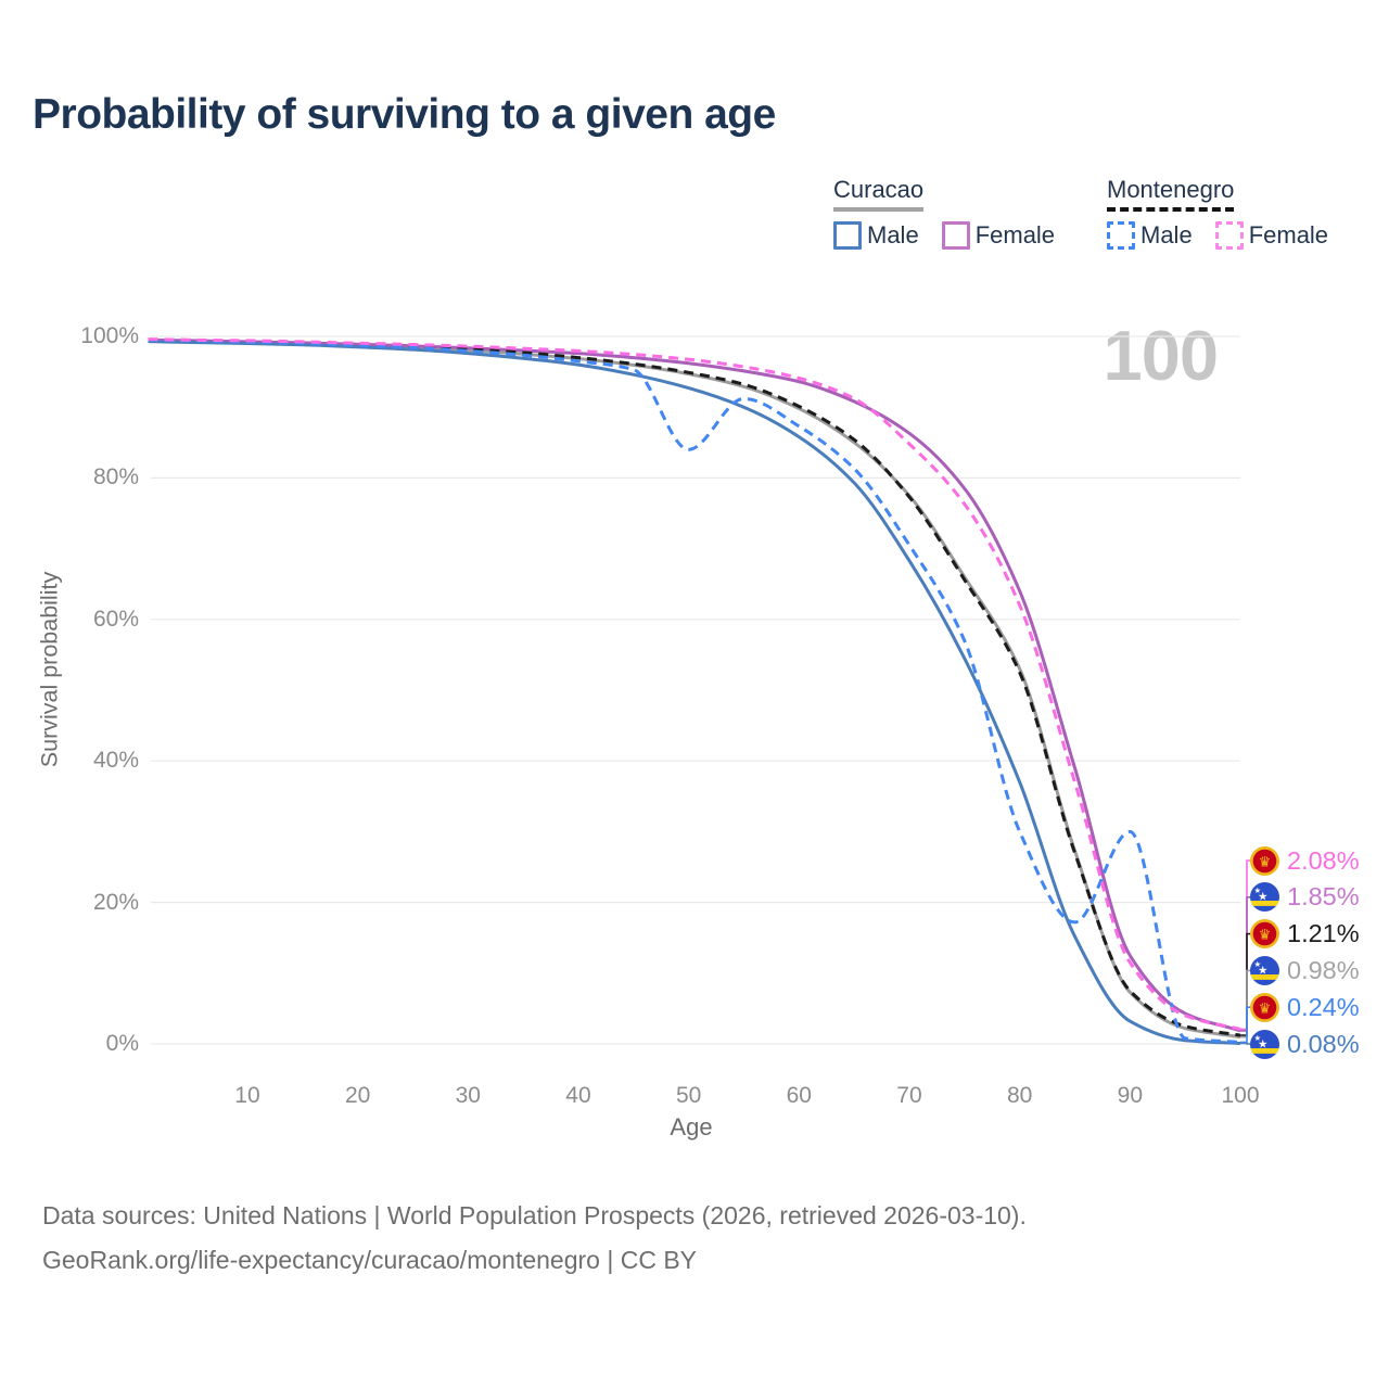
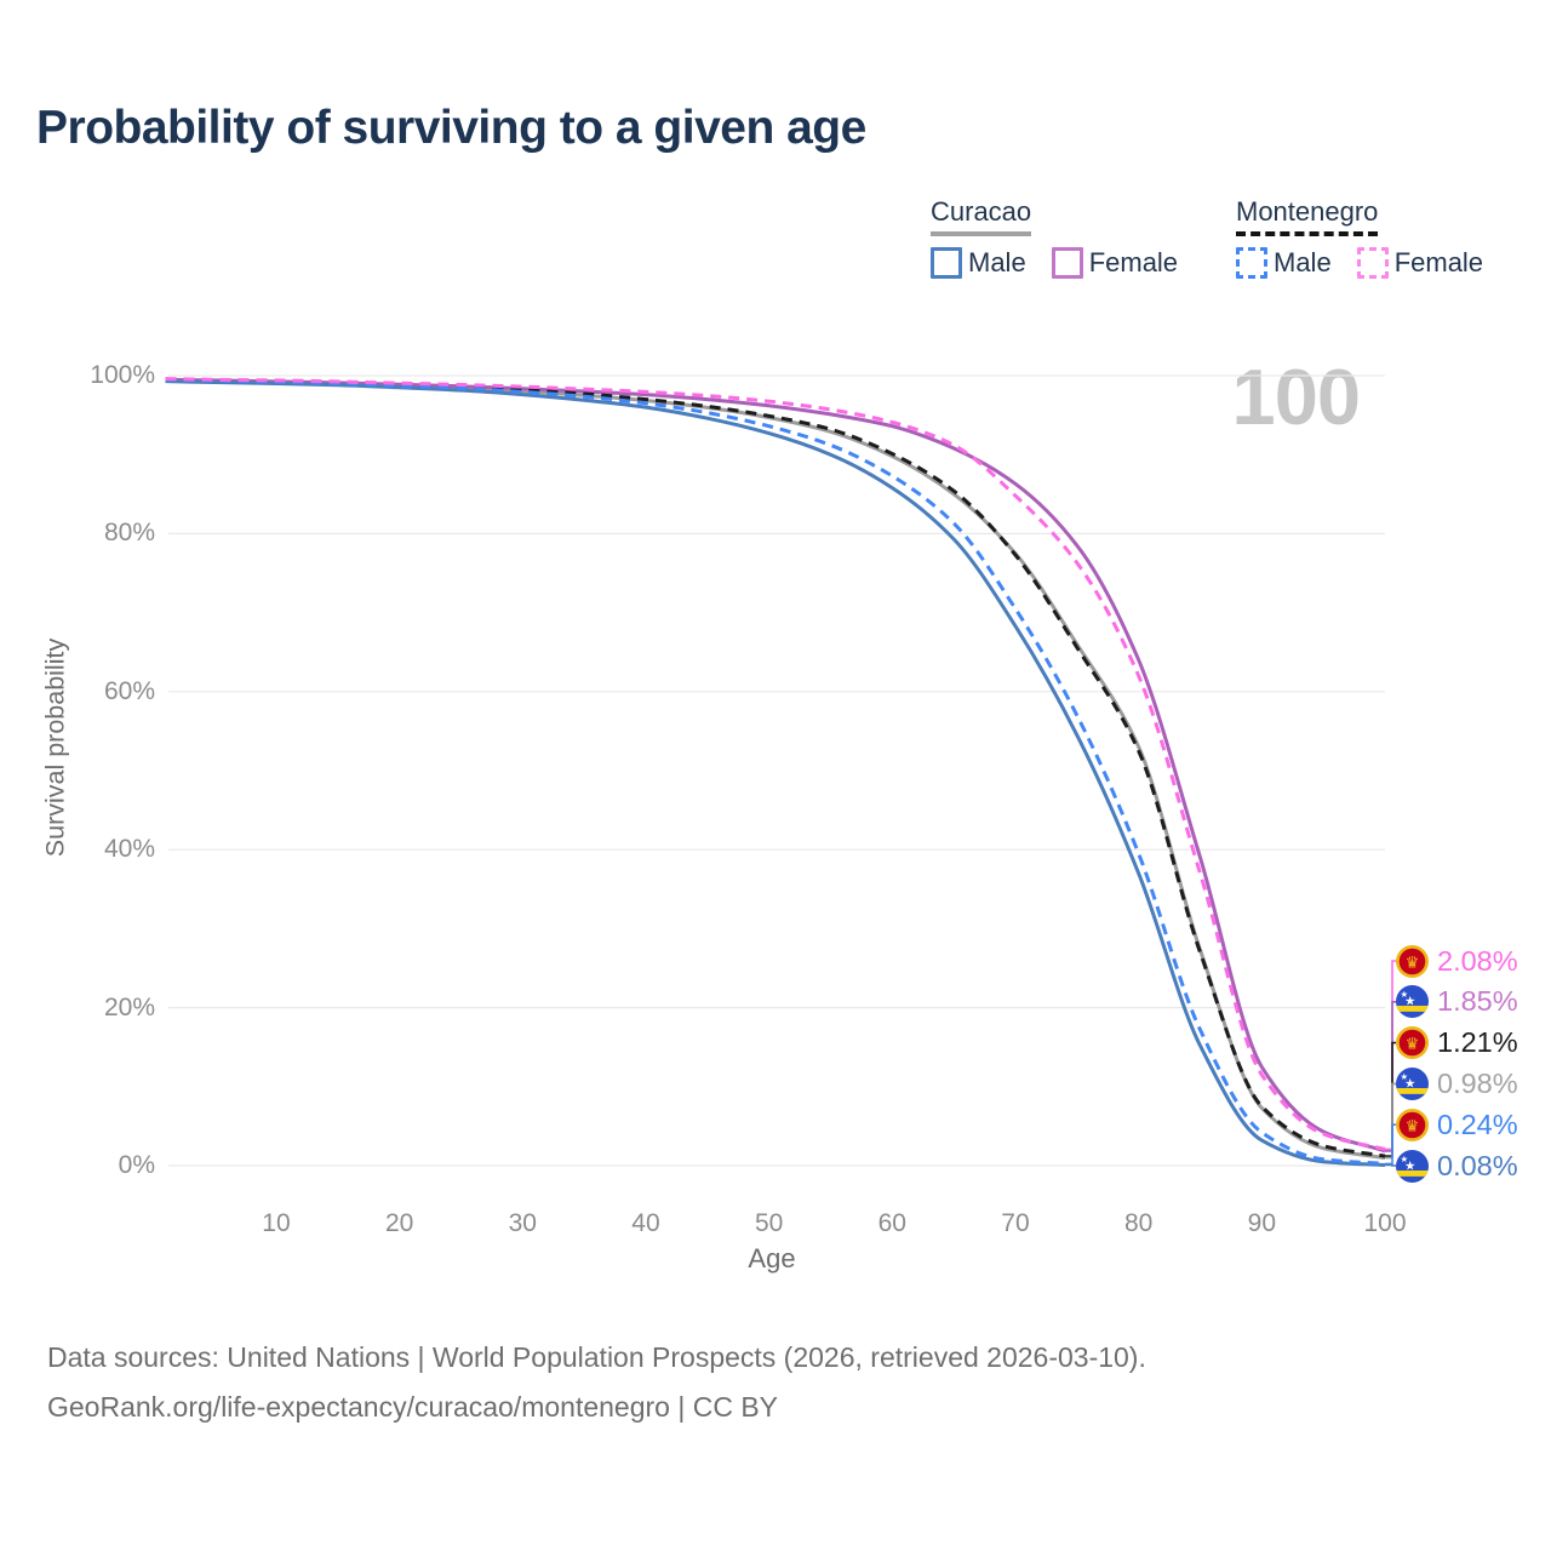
Montenegro Male/50: 84% -> 94%
Montenegro Male/80: 30% -> 40%
Montenegro Male/90: 30% -> 4%
